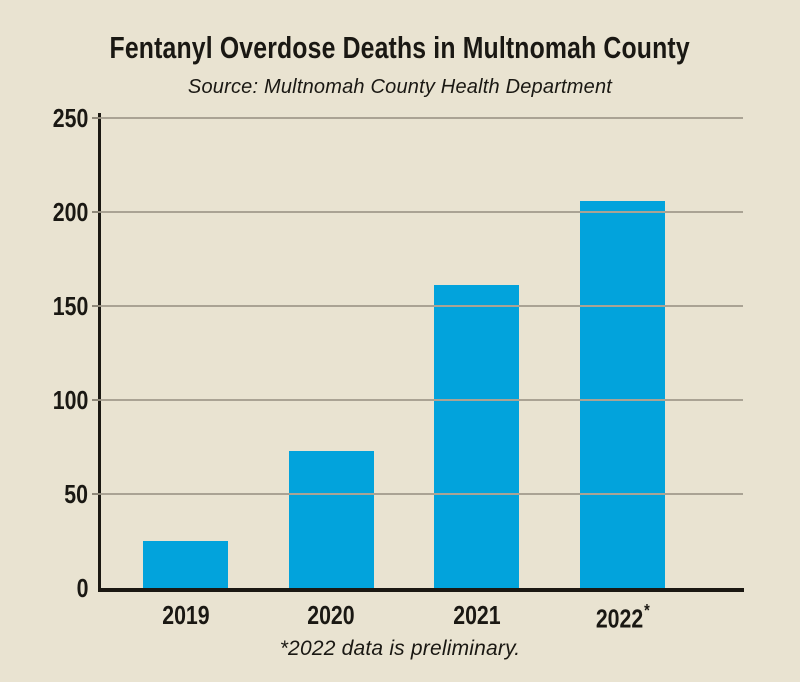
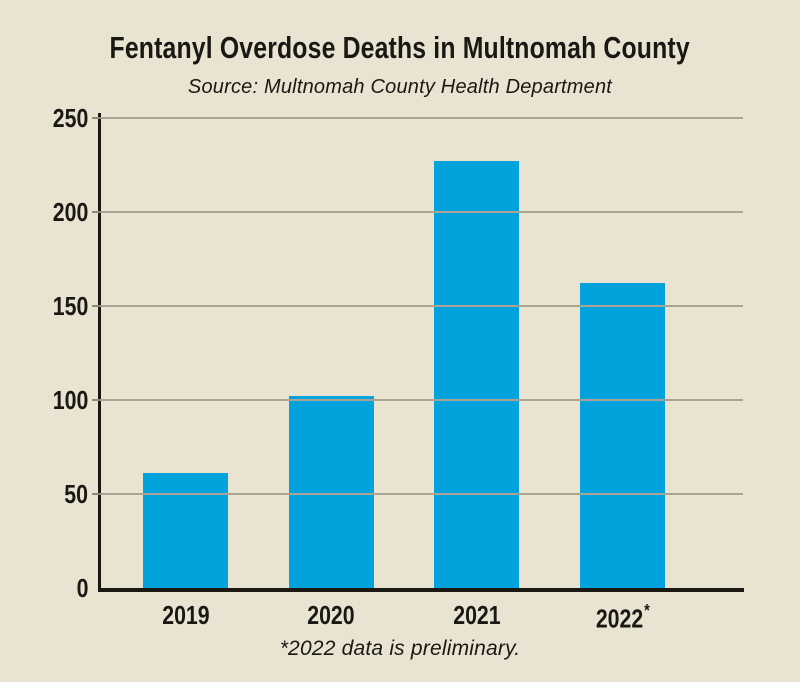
2019: 25 -> 61
2020: 73 -> 102
2021: 161 -> 227
2022*: 206 -> 162
